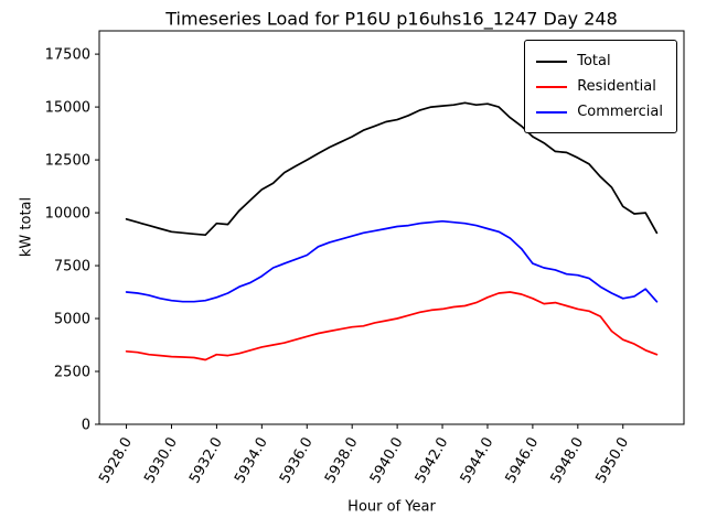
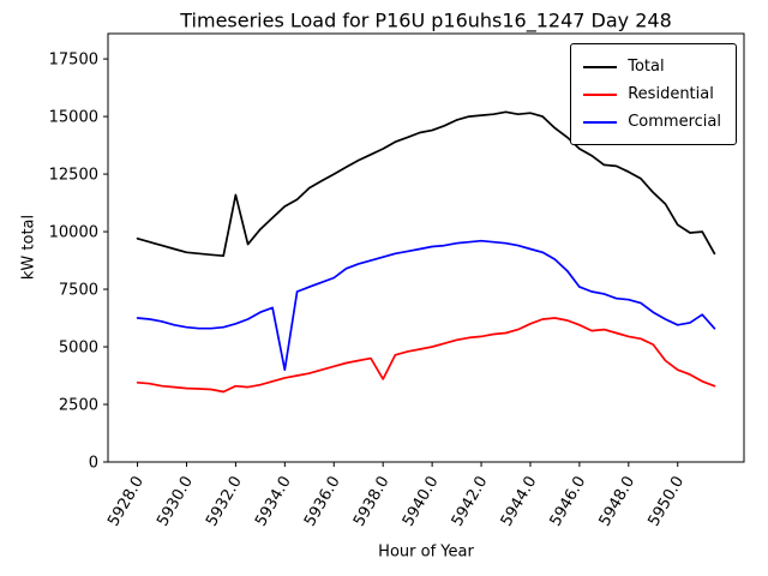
Total/5932.0: 9500 -> 11600
Commercial/5934.0: 7000 -> 4000
Residential/5938.0: 4600 -> 3600
